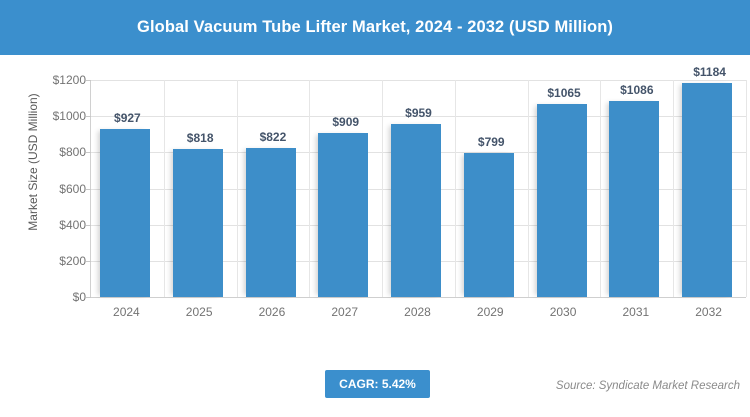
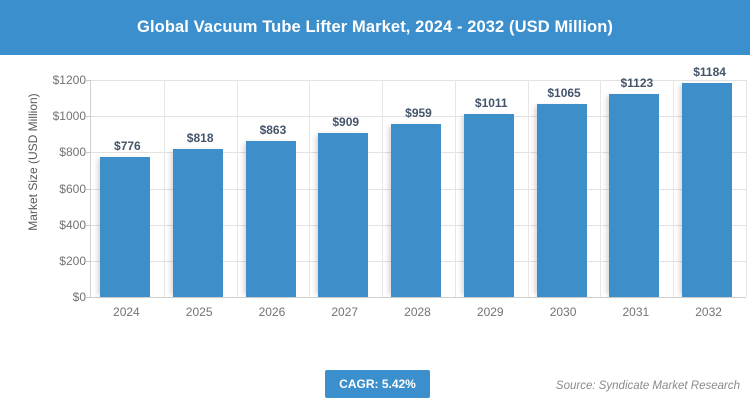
2024: $927 -> $776
2026: $822 -> $863
2029: $799 -> $1011
2031: $1086 -> $1123
